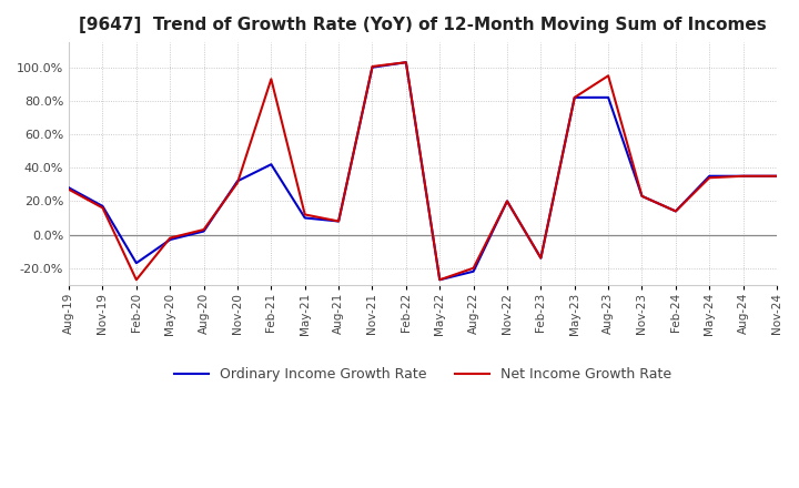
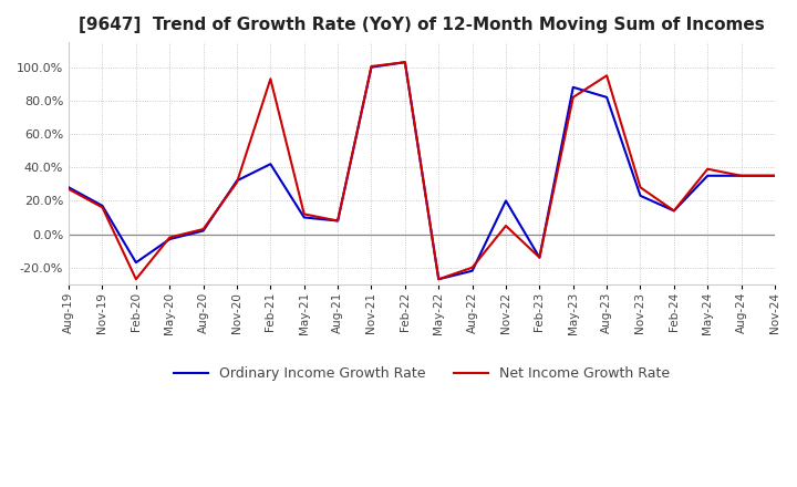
Net Income Growth Rate/Nov-22: 20% -> 5%
Ordinary Income Growth Rate/May-23: 82% -> 88%
Net Income Growth Rate/Nov-23: 23% -> 28%
Net Income Growth Rate/May-24: 34% -> 39%
